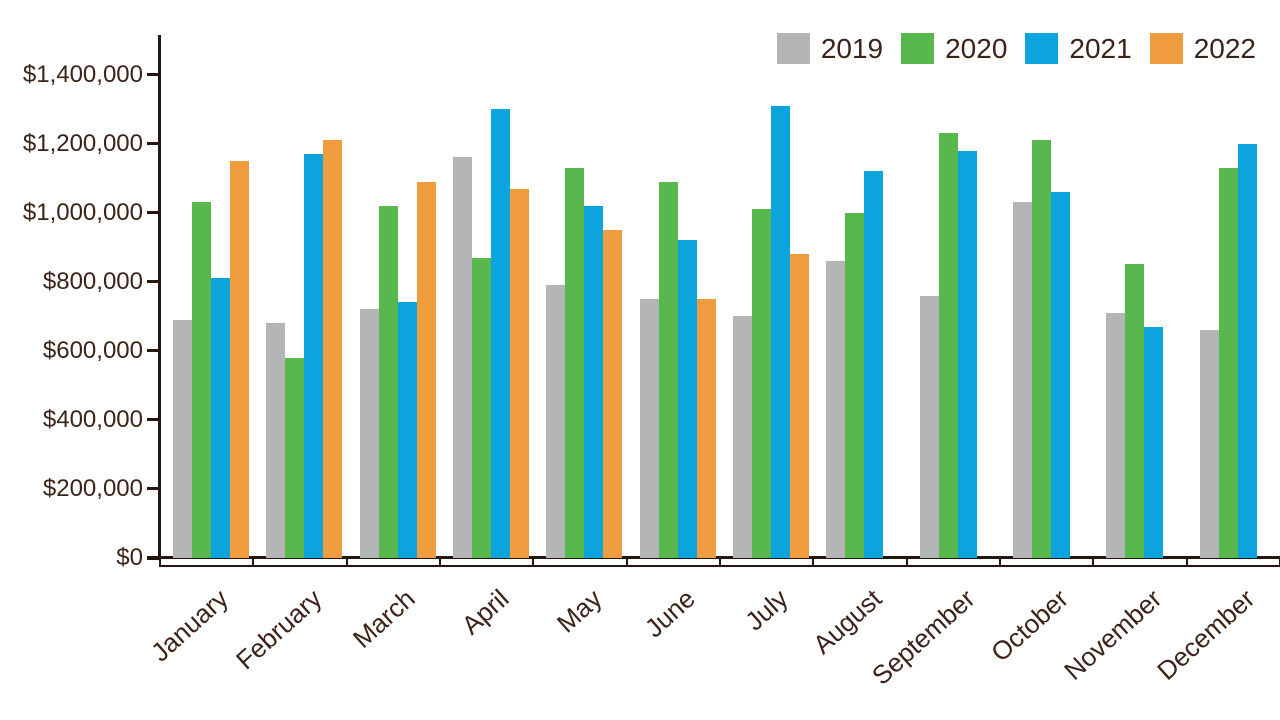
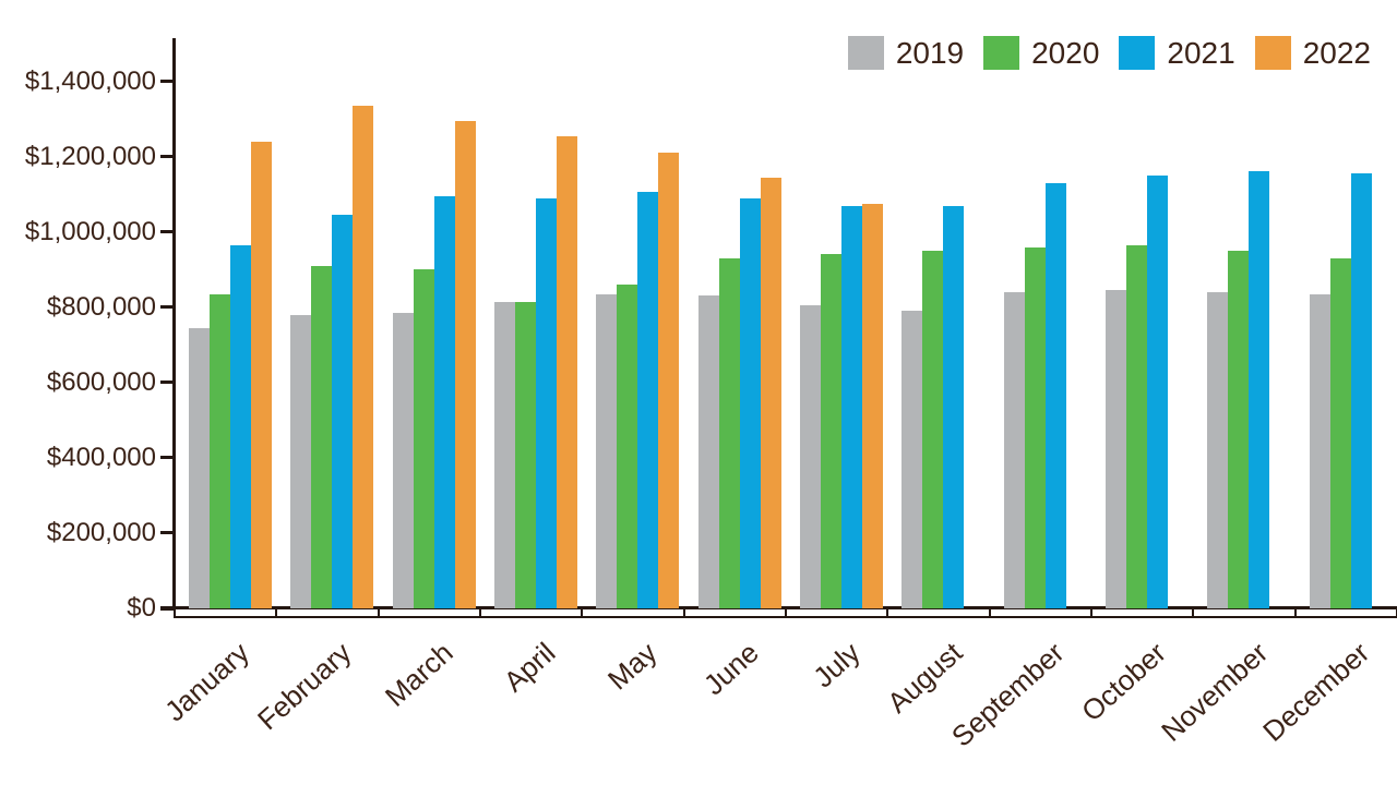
2019/January: $690000 -> $740000
2020/January: $1030000 -> $840000
2021/January: $810000 -> $960000
2022/January: $1150000 -> $1240000
2019/February: $680000 -> $780000
2020/February: $580000 -> $910000
2021/February: $1170000 -> $1040000
2022/February: $1210000 -> $1340000
2019/March: $720000 -> $780000
2020/March: $1020000 -> $900000
2021/March: $740000 -> $1100000
2022/March: $1090000 -> $1300000
2019/April: $1160000 -> $820000
2020/April: $870000 -> $820000
2021/April: $1300000 -> $1090000
2022/April: $1070000 -> $1260000
2019/May: $790000 -> $840000
2020/May: $1130000 -> $860000
2021/May: $1020000 -> $1100000
2022/May: $950000 -> $1210000
2019/June: $750000 -> $830000
2020/June: $1090000 -> $930000
2021/June: $920000 -> $1090000
2022/June: $750000 -> $1140000
2019/July: $700000 -> $800000
2020/July: $1010000 -> $940000
2021/July: $1310000 -> $1070000
2022/July: $880000 -> $1080000
2019/August: $860000 -> $790000
2020/August: $1000000 -> $950000
2021/August: $1120000 -> $1070000
2019/September: $760000 -> $840000
2020/September: $1230000 -> $960000
2021/September: $1180000 -> $1130000
2019/October: $1030000 -> $840000
2020/October: $1210000 -> $960000
2021/October: $1060000 -> $1150000
2019/November: $710000 -> $840000
2020/November: $850000 -> $950000
2021/November: $670000 -> $1160000
2019/December: $660000 -> $840000
2020/December: $1130000 -> $930000
2021/December: $1200000 -> $1160000
